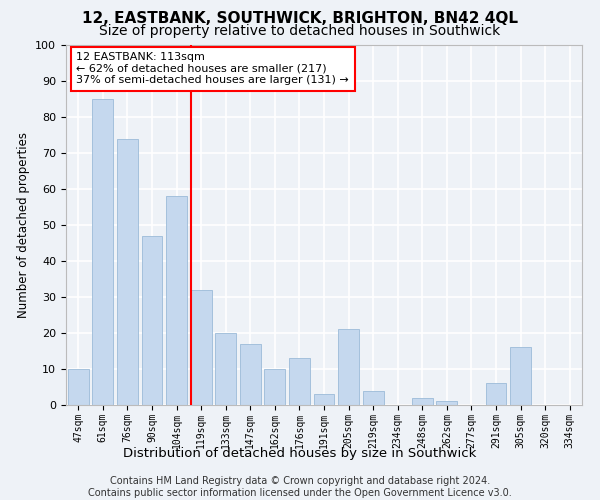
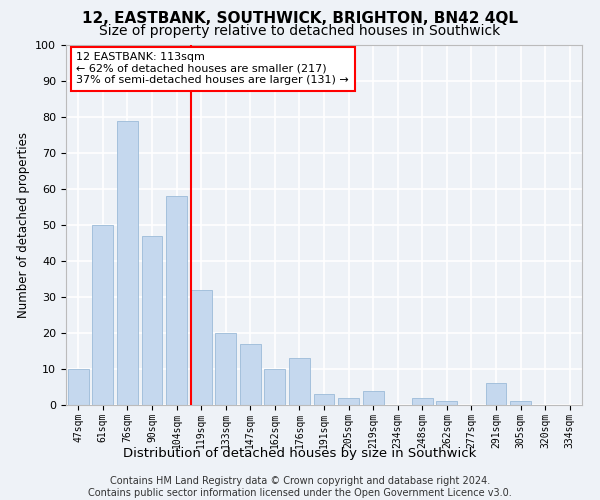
61sqm: 85 -> 50
76sqm: 74 -> 79
205sqm: 21 -> 2
305sqm: 16 -> 1
